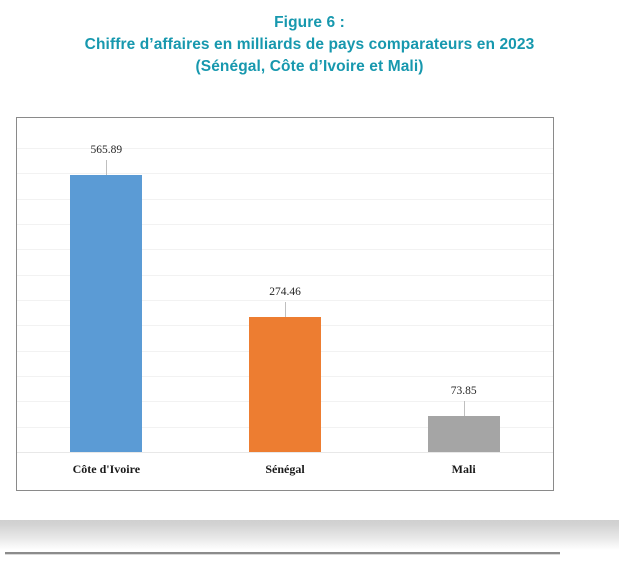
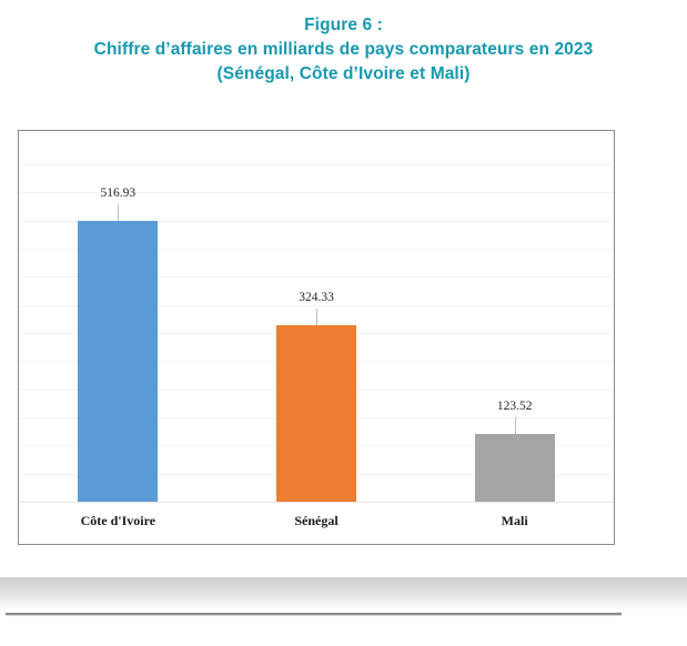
Côte d'Ivoire: 565.89 -> 516.93
Sénégal: 274.46 -> 324.33
Mali: 73.85 -> 123.52
